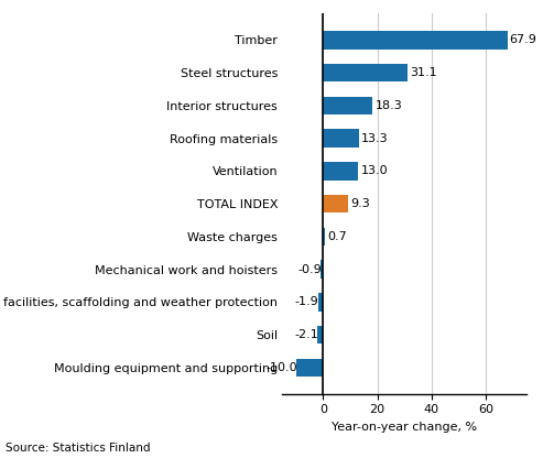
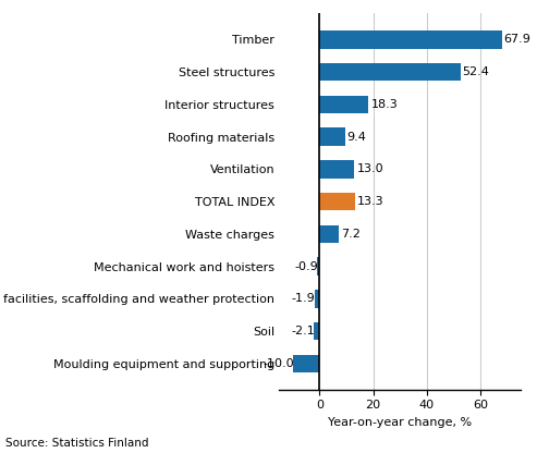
Steel structures: 31.1 -> 52.4
Roofing materials: 13.3 -> 9.4
TOTAL INDEX: 9.3 -> 13.3
Waste charges: 0.7 -> 7.2
